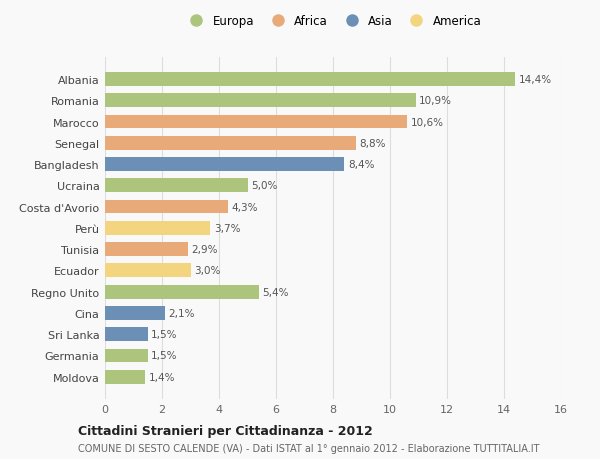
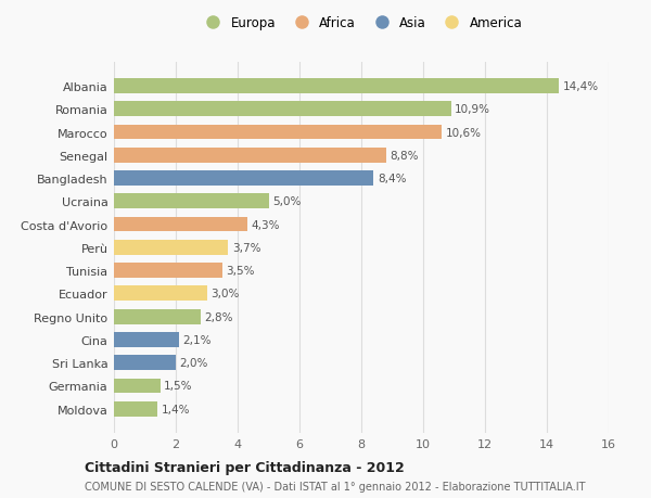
Tunisia: 2,9% -> 3,5%
Regno Unito: 5,4% -> 2,8%
Sri Lanka: 1,5% -> 2,0%
